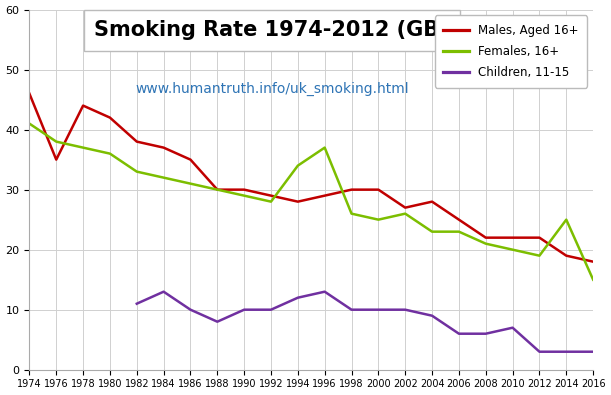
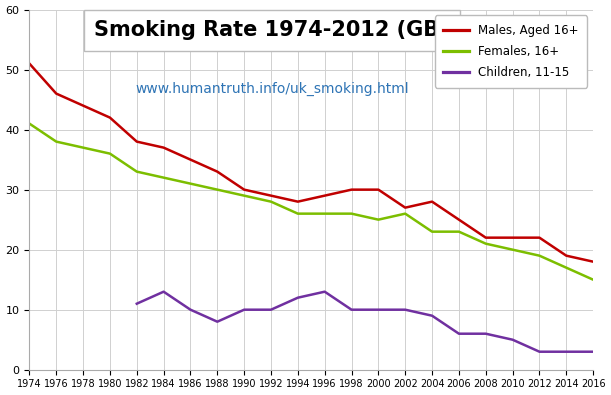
Males, Aged 16+/1974: 46 -> 51
Males, Aged 16+/1976: 35 -> 46
Males, Aged 16+/1988: 30 -> 33
Females, 16+/1994: 34 -> 26
Females, 16+/1996: 37 -> 26
Children, 11-15/2010: 7 -> 5
Females, 16+/2014: 25 -> 17
